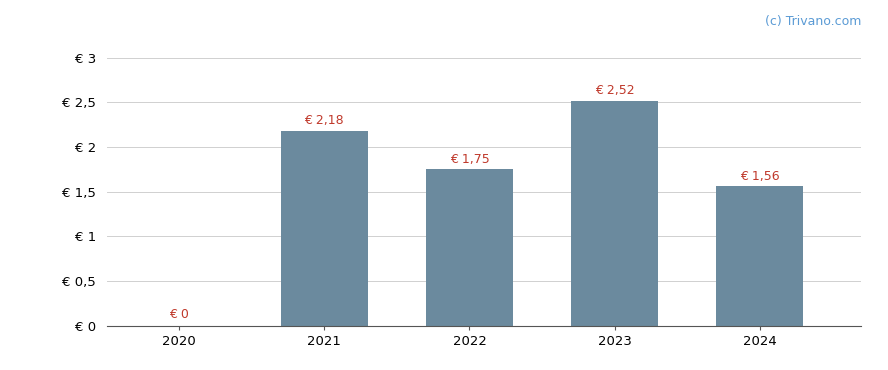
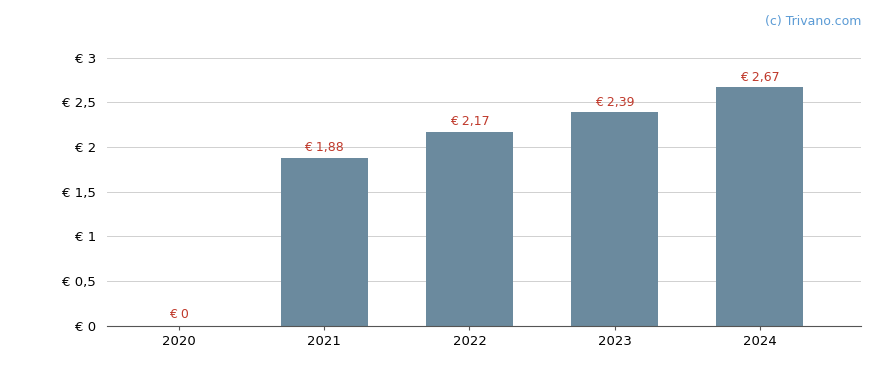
2021: 2,18 -> 1,88
2022: 1,75 -> 2,17
2023: 2,52 -> 2,39
2024: 1,56 -> 2,67
